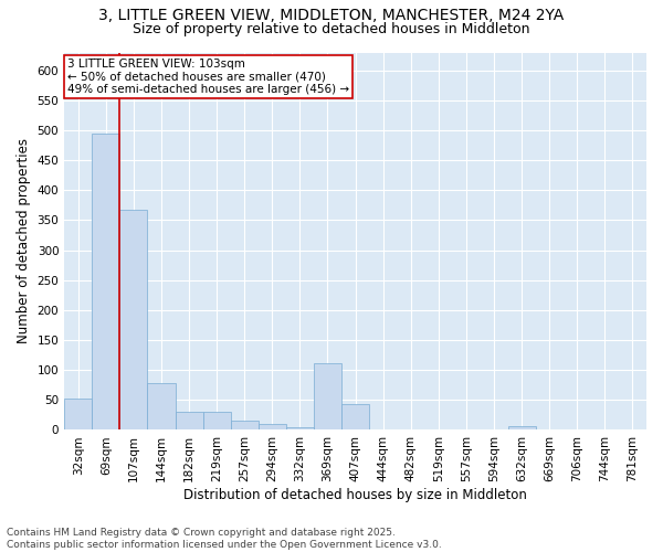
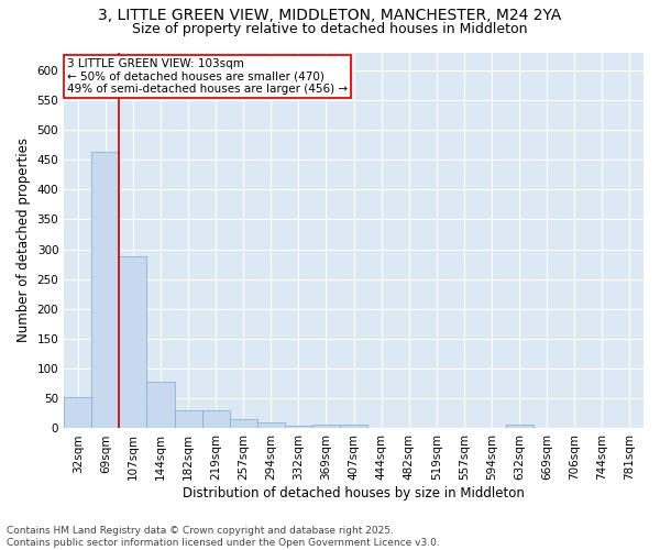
69sqm: 494 -> 463
107sqm: 368 -> 288
369sqm: 112 -> 6
407sqm: 44 -> 6
